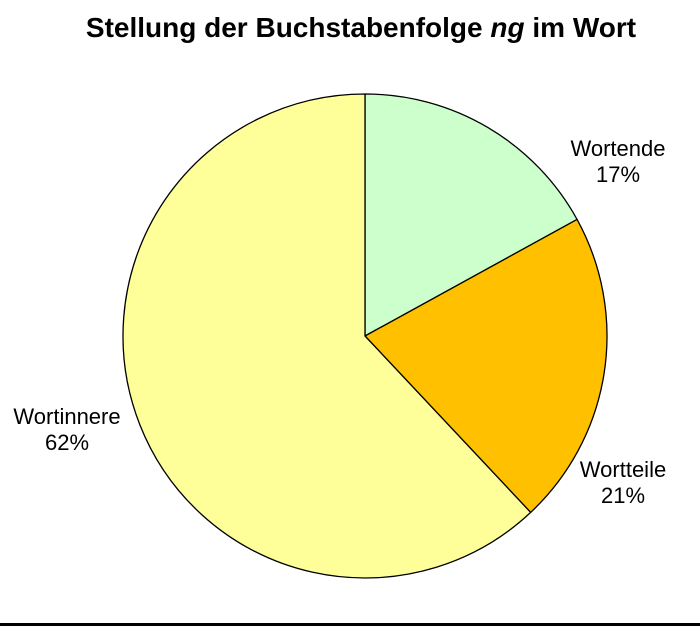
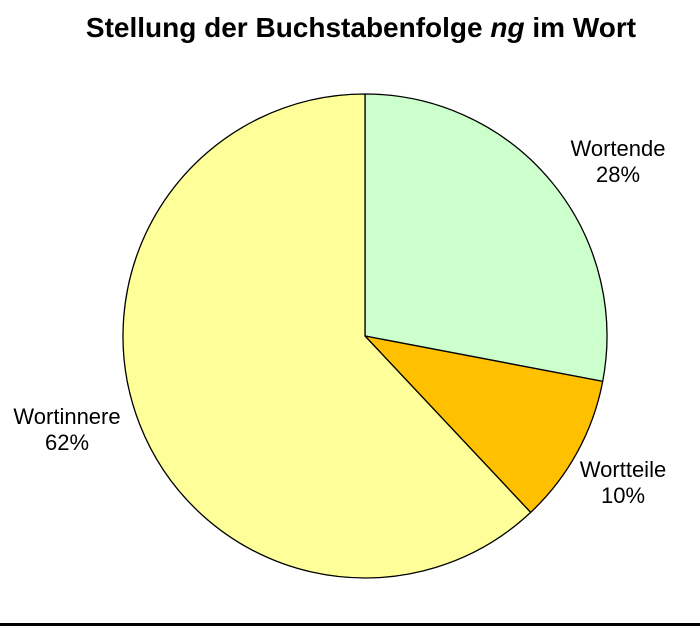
Wortende: 17% -> 28%
Wortteile: 21% -> 10%
